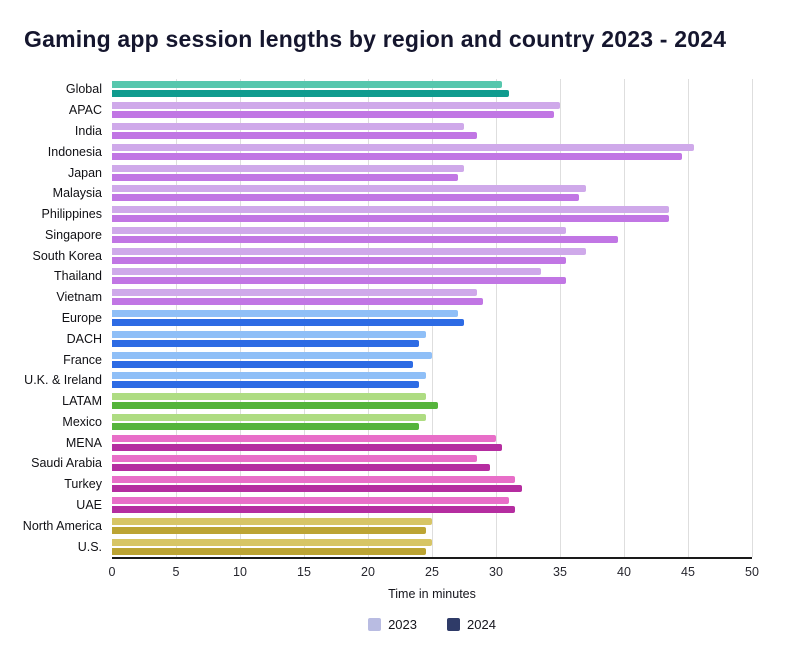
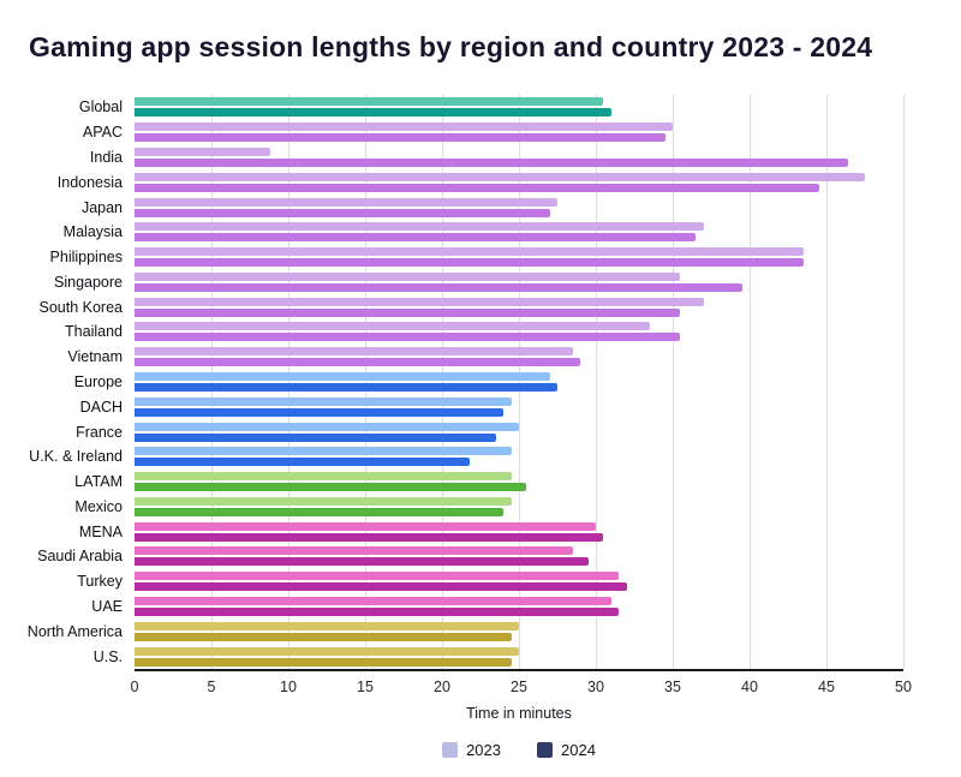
2023/India: 27.5 -> 8.8
2024/India: 28.5 -> 46.4
2023/Indonesia: 45.5 -> 47.5
2024/U.K. & Ireland: 24.0 -> 21.8
